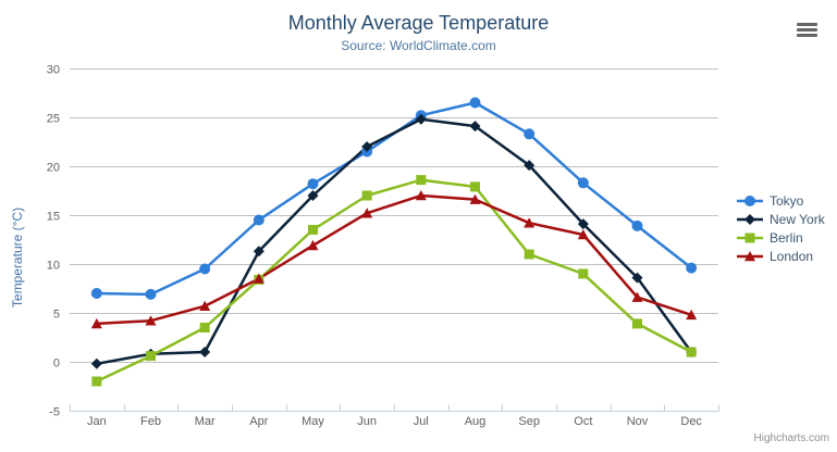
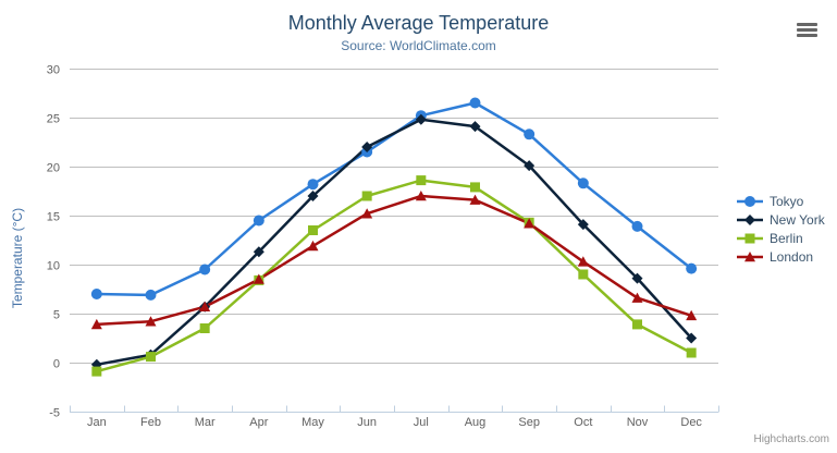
Berlin/Jan: -2 -> -1
New York/Mar: 1 -> 6
Berlin/Sep: 11 -> 14
London/Oct: 13 -> 10
New York/Dec: 1 -> 2
